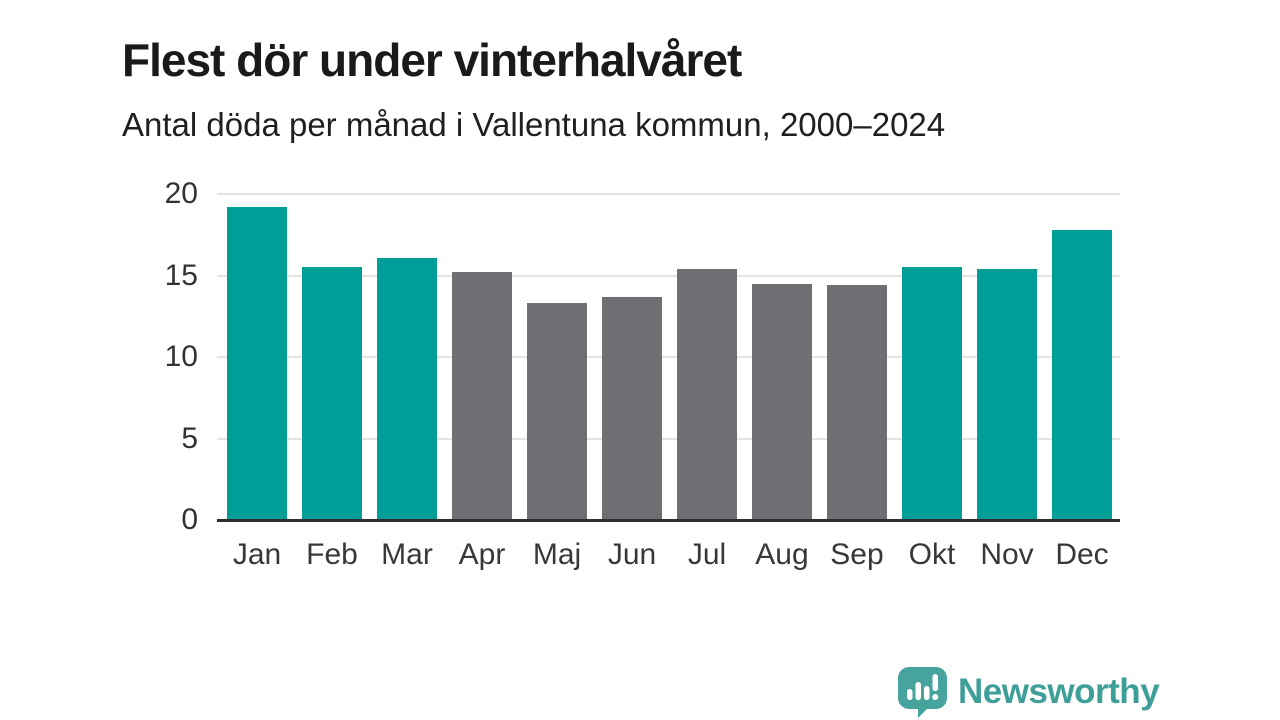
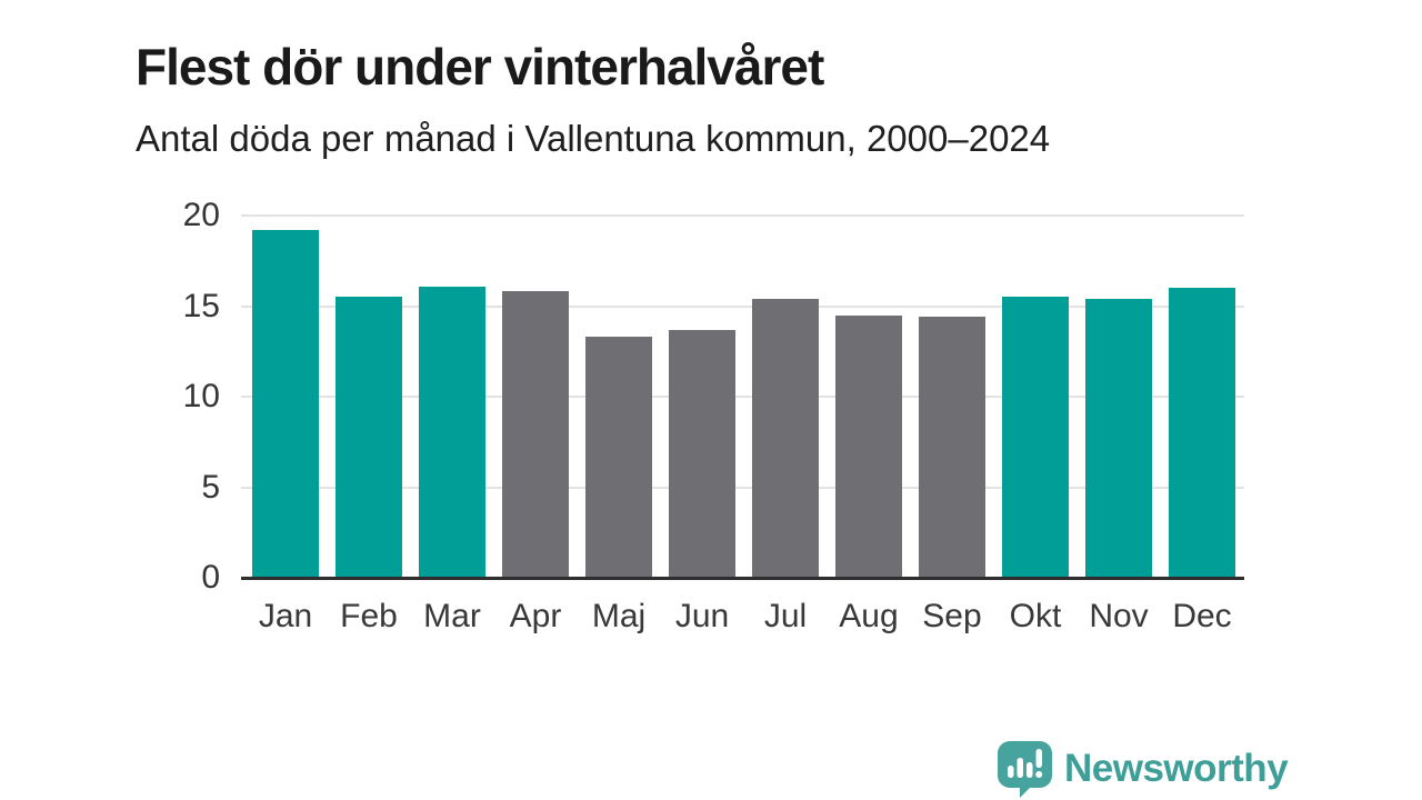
Apr: 15.2 -> 15.8
Dec: 17.8 -> 16.0
